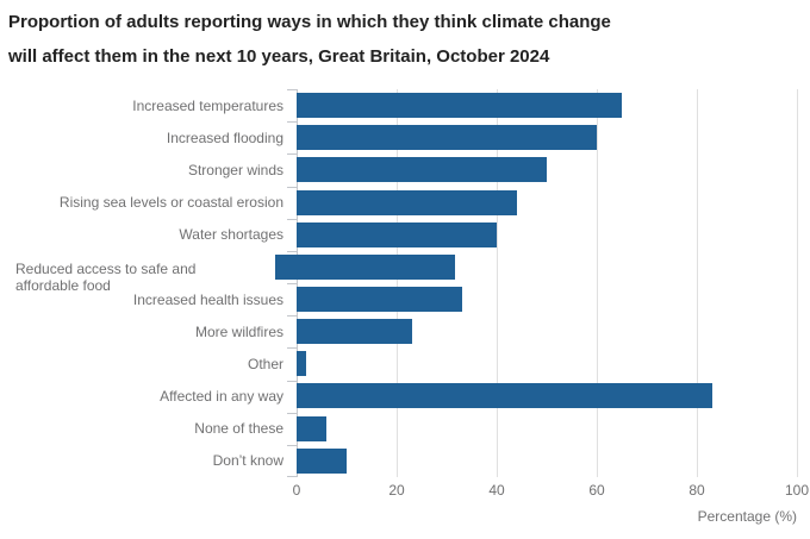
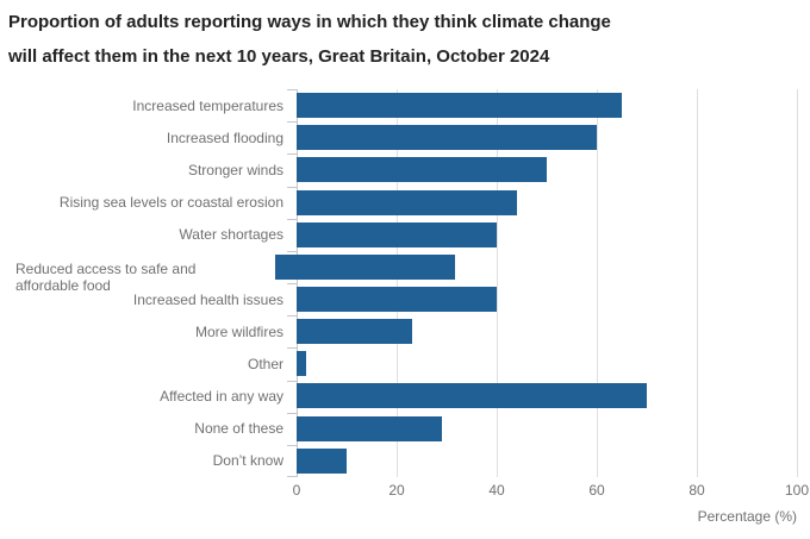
Increased health issues: 33 -> 40
Affected in any way: 83 -> 70
None of these: 6 -> 29
